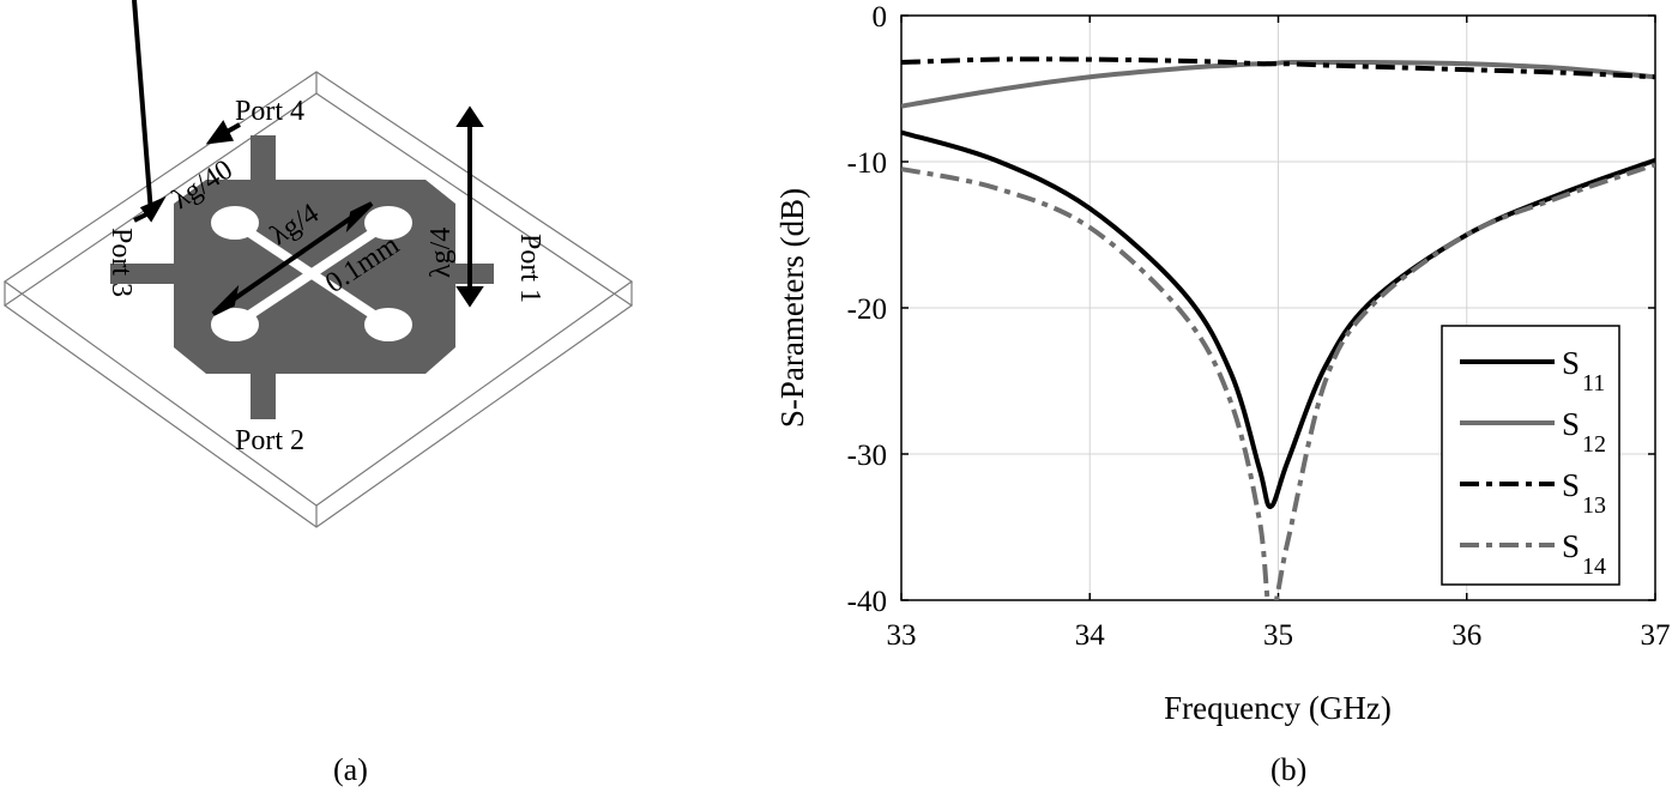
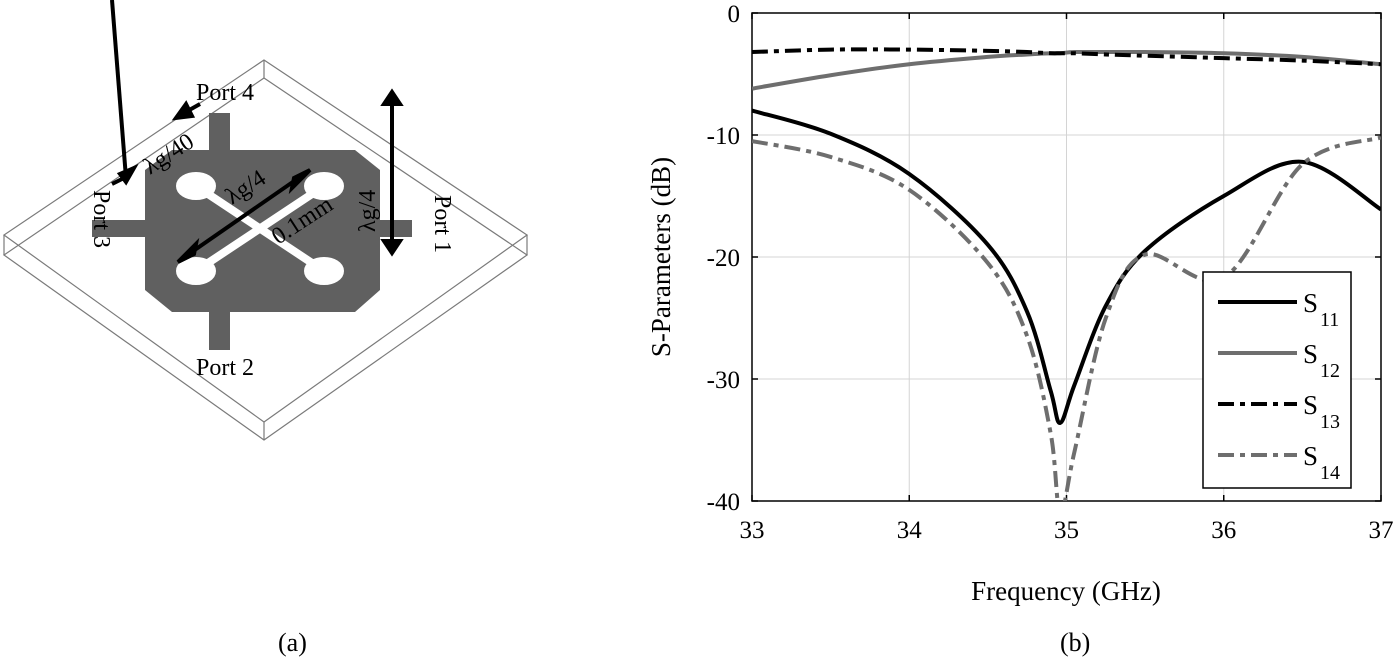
S14/36: -15.0 -> -21.7
S11/37: -9.9 -> -16.1
